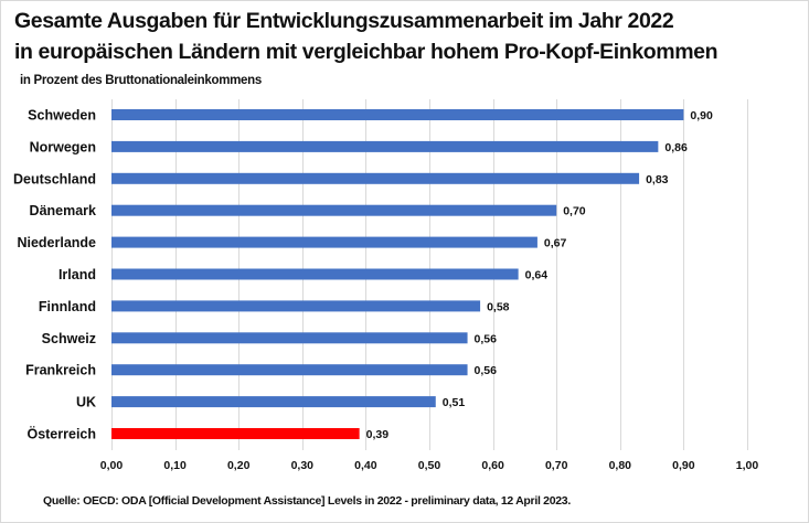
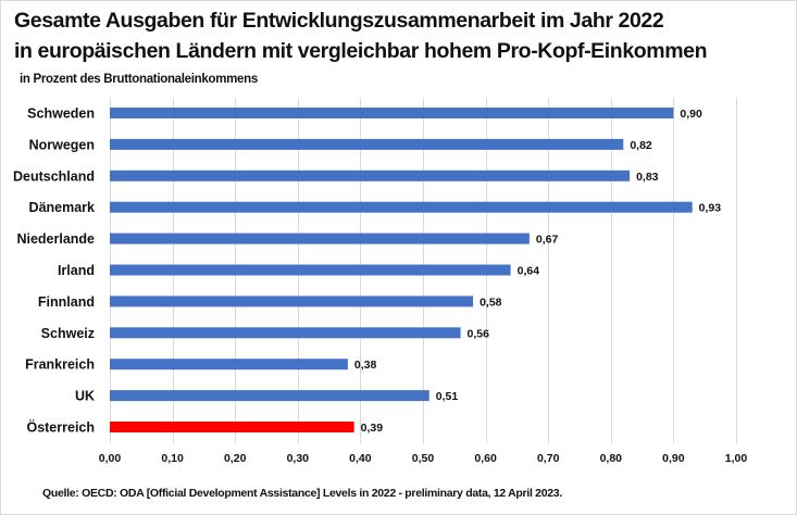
Norwegen: 0,86 -> 0,82
Dänemark: 0,70 -> 0,93
Frankreich: 0,56 -> 0,38
